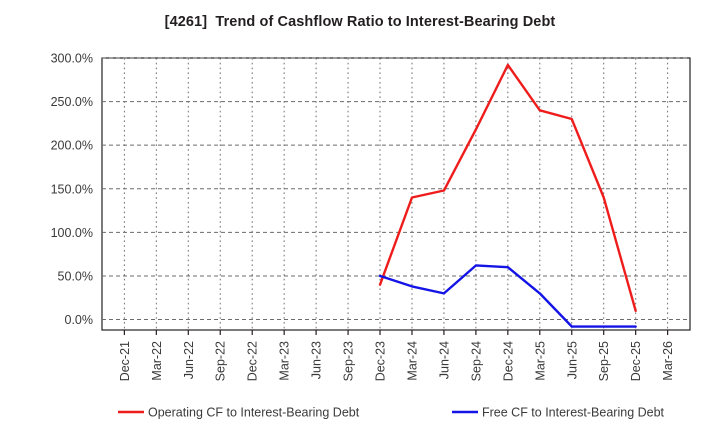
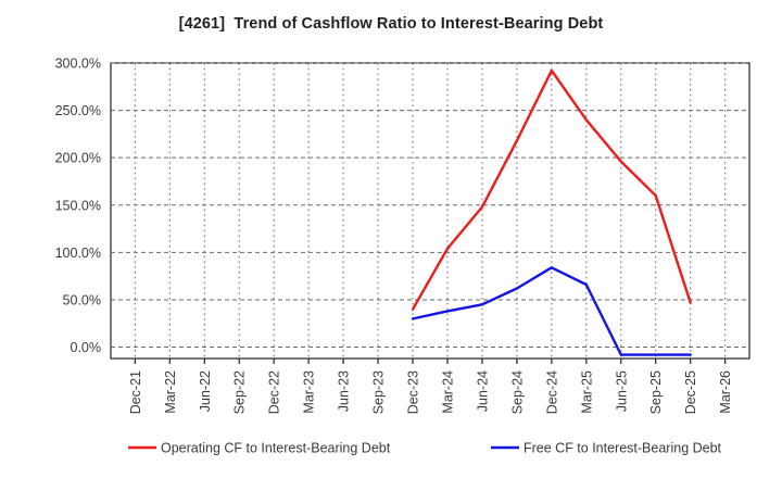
Free CF to Interest-Bearing Debt/Dec-23: 50% -> 30%
Operating CF to Interest-Bearing Debt/Mar-24: 140% -> 100%
Free CF to Interest-Bearing Debt/Jun-24: 30% -> 40%
Free CF to Interest-Bearing Debt/Dec-24: 60% -> 80%
Free CF to Interest-Bearing Debt/Mar-25: 30% -> 70%
Operating CF to Interest-Bearing Debt/Jun-25: 230% -> 200%
Operating CF to Interest-Bearing Debt/Sep-25: 140% -> 160%
Operating CF to Interest-Bearing Debt/Dec-25: 10% -> 50%
